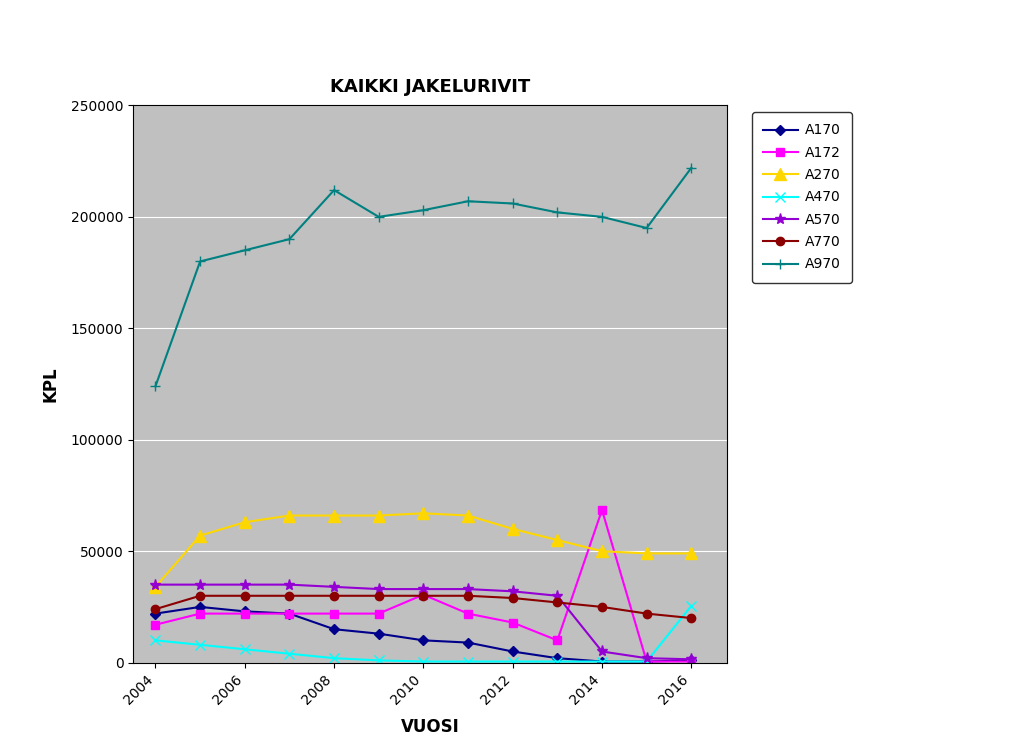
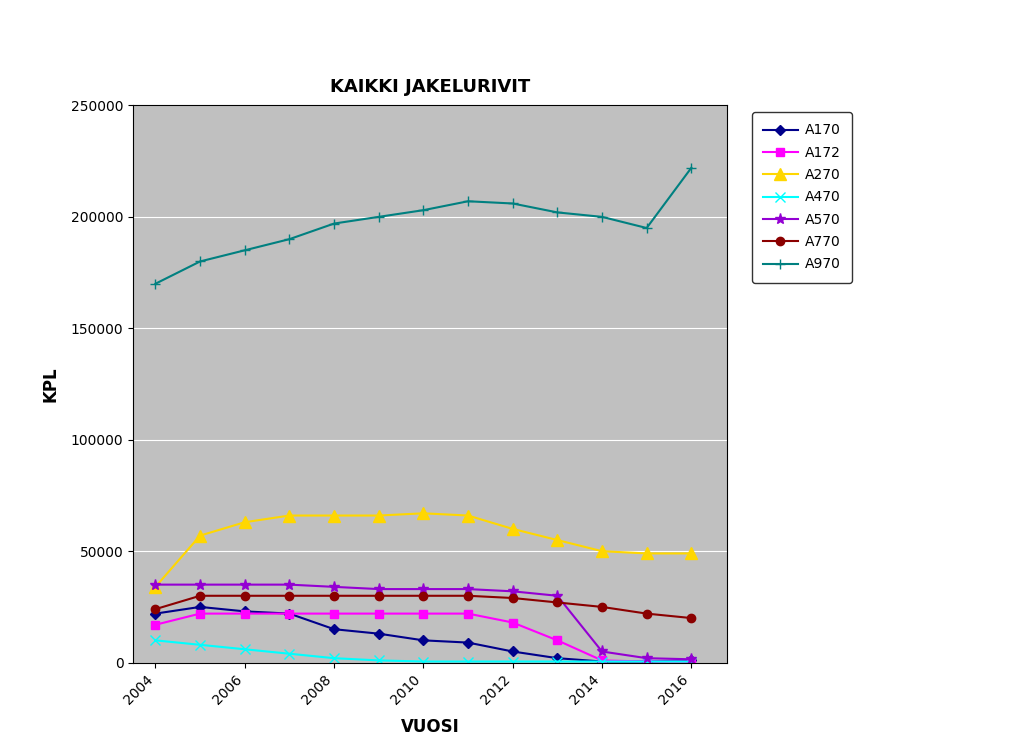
A970/2004: 124000 -> 170000
A970/2008: 212000 -> 197000
A172/2010: 30500 -> 22000
A172/2014: 68500 -> 1000
A470/2016: 25500 -> 500
